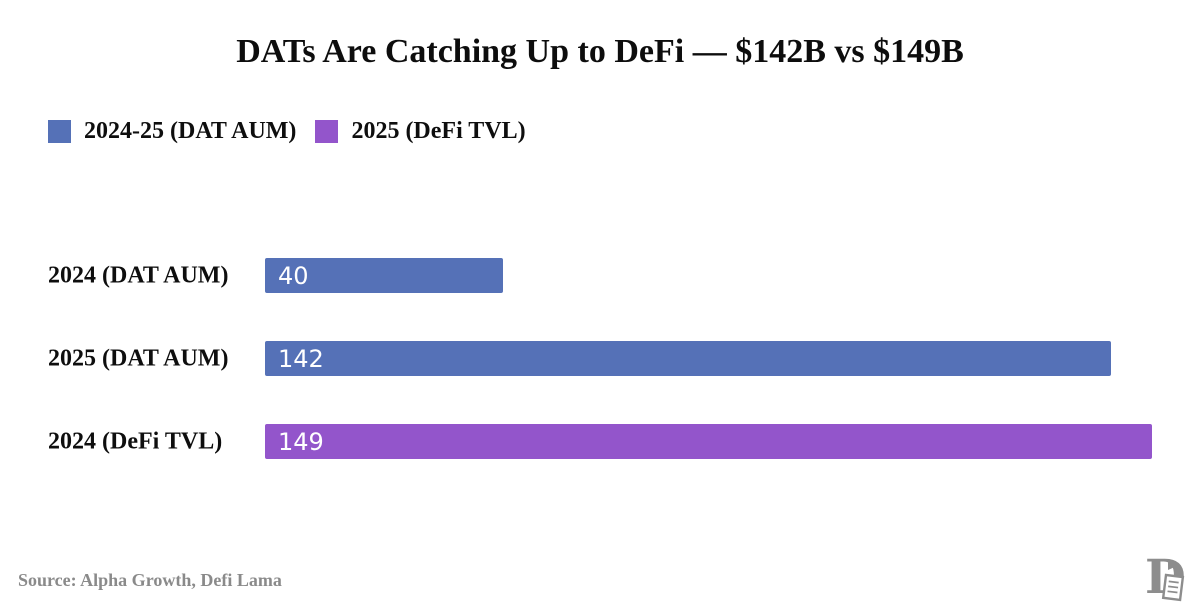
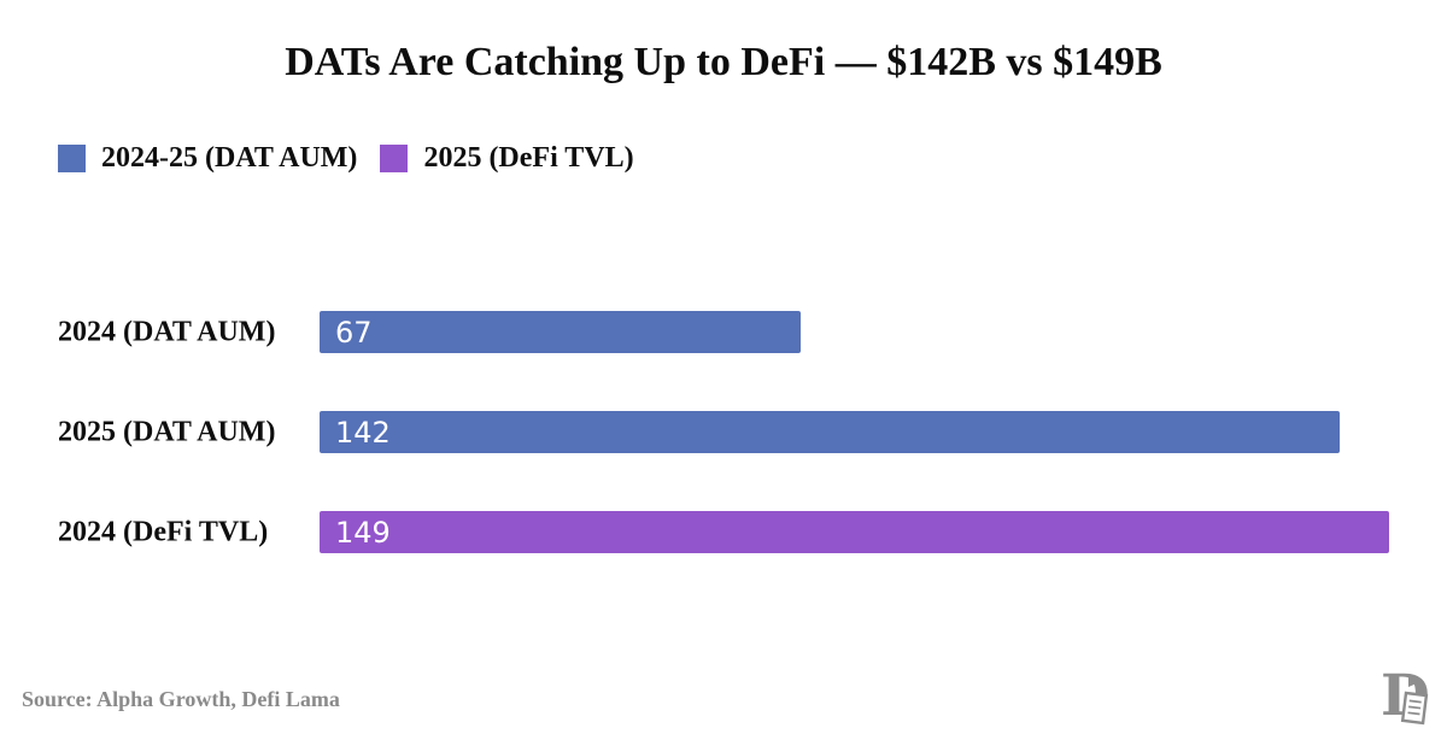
2024 (DAT AUM): 40 -> 67
